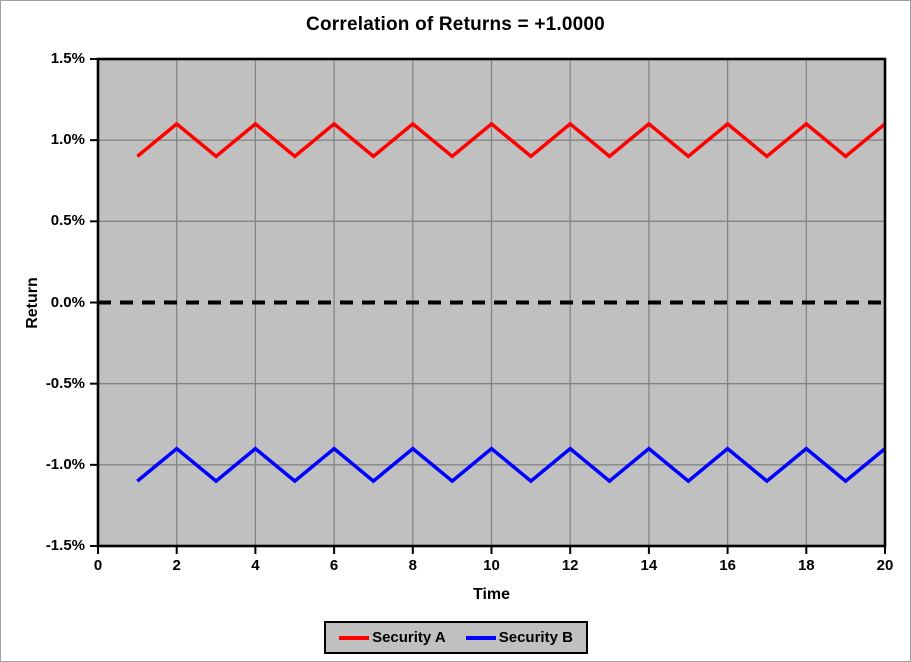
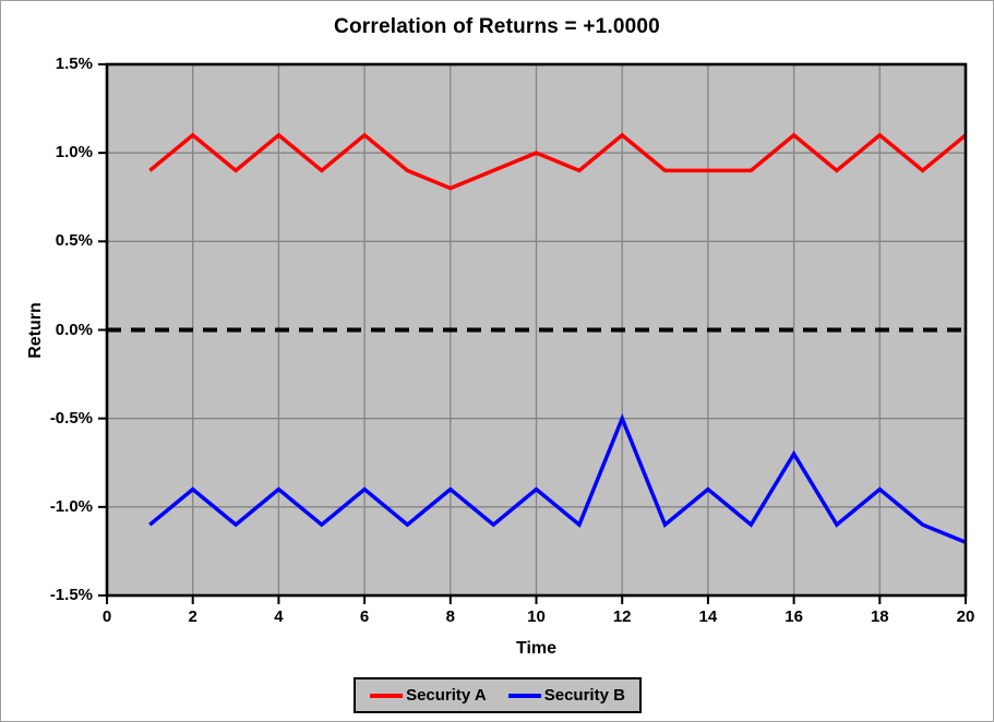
Security A/8: 1.1% -> 0.8%
Security A/10: 1.1% -> 1.0%
Security B/12: -0.9% -> -0.5%
Security A/14: 1.1% -> 0.9%
Security B/16: -0.9% -> -0.7%
Security B/20: -0.9% -> -1.2%
